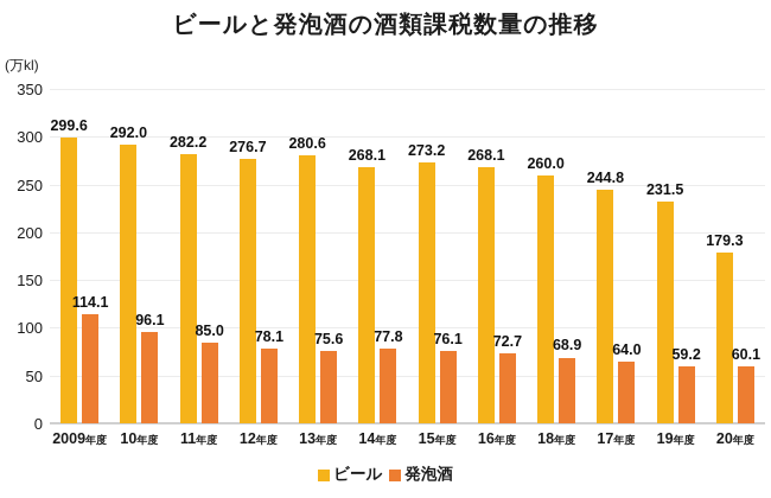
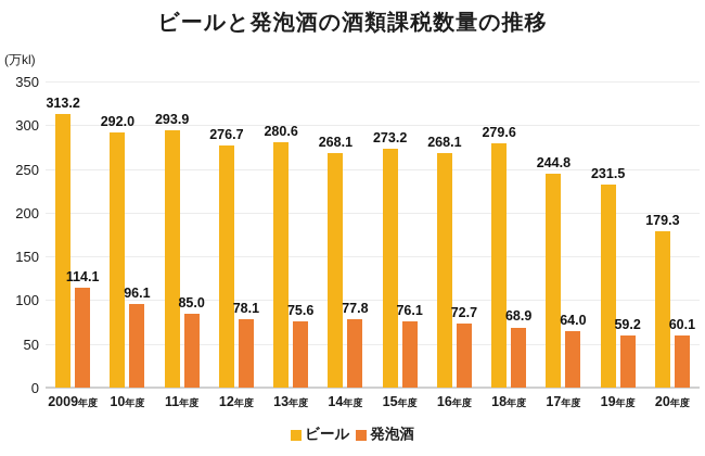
ビール/2009年度: 299.6 -> 313.2
ビール/11年度: 282.2 -> 293.9
ビール/18年度: 260.0 -> 279.6
